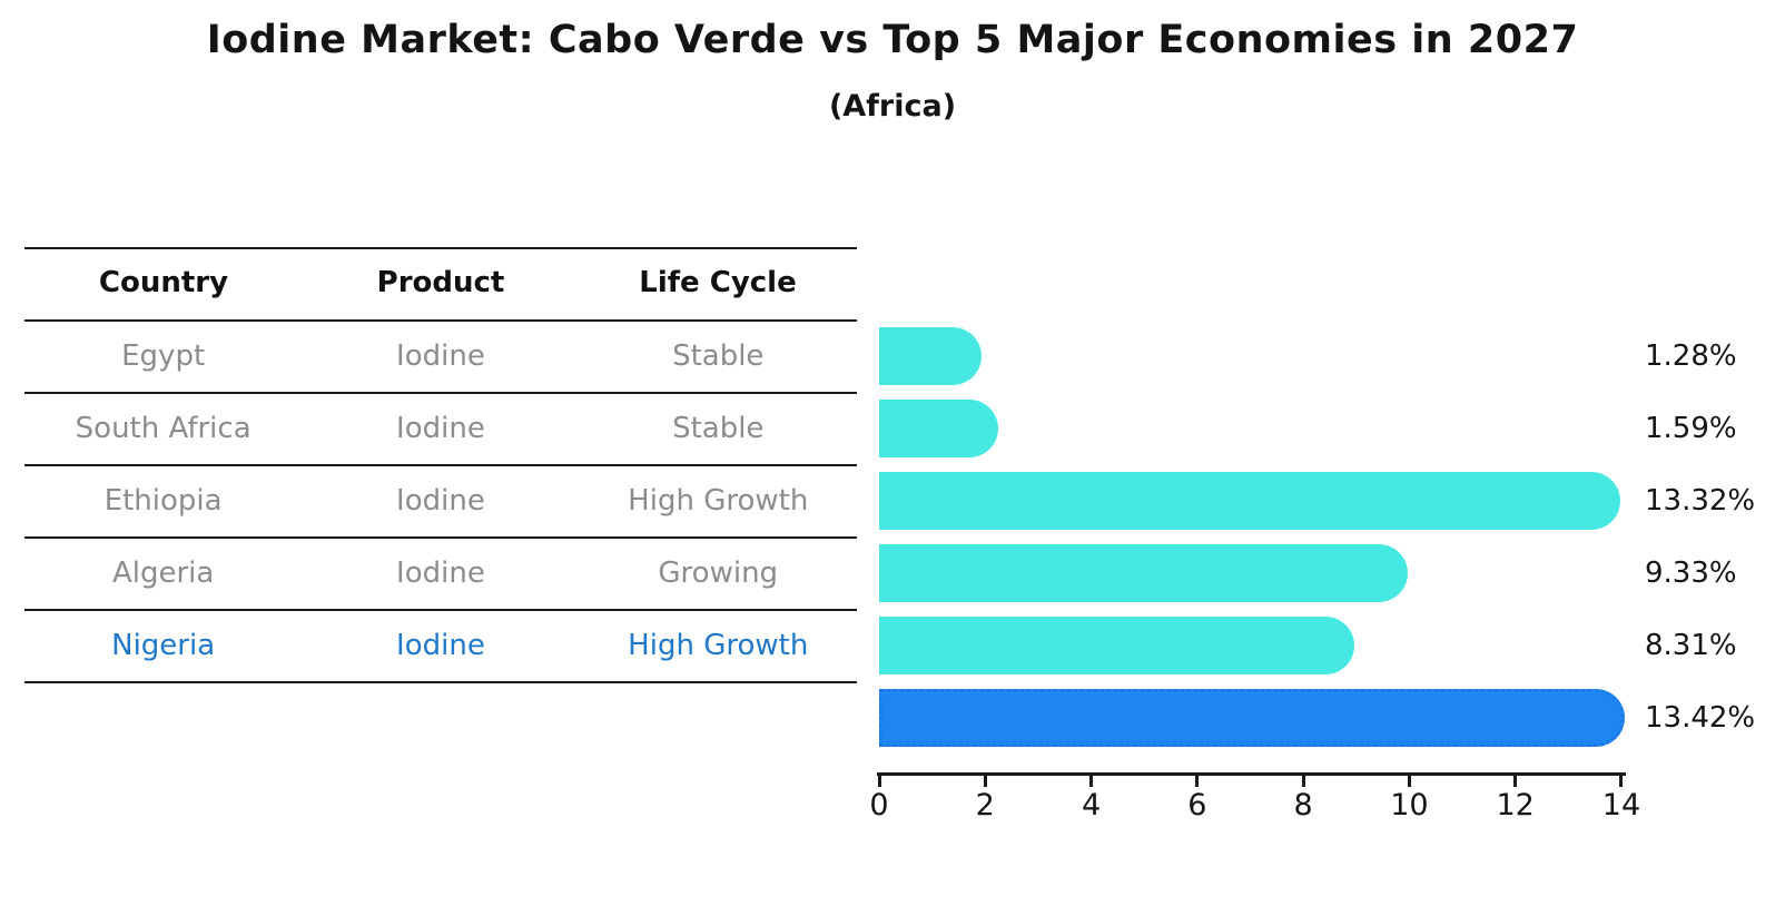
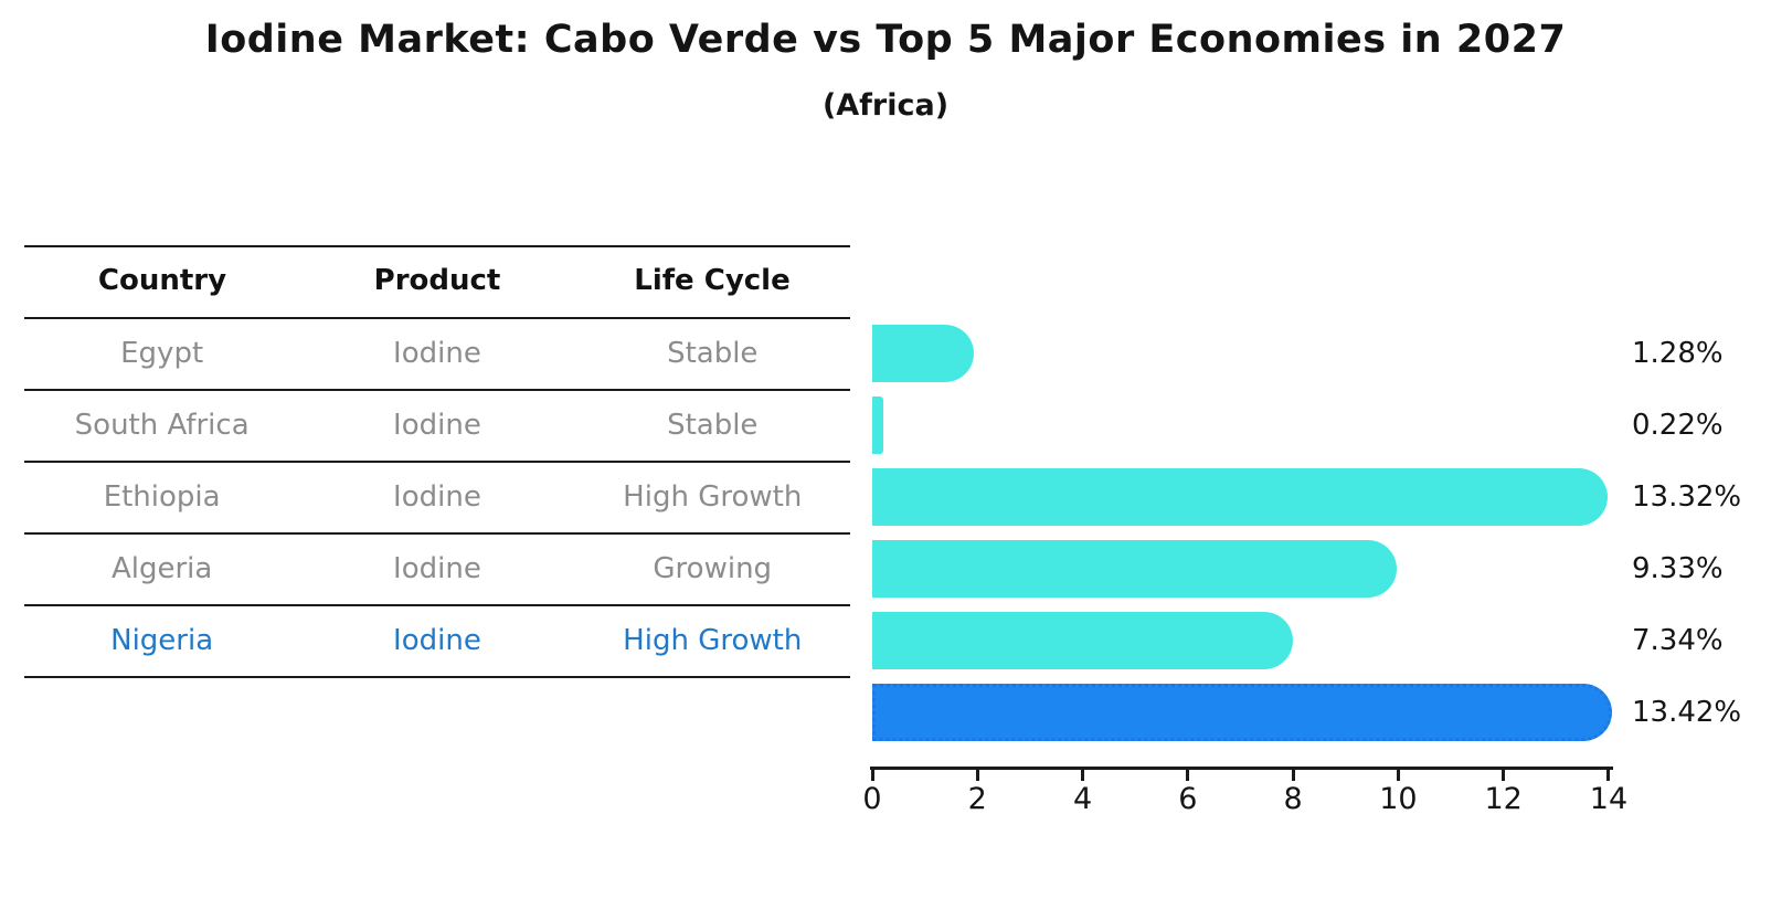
South Africa: 1.59% -> 0.22%
Nigeria: 8.31% -> 7.34%
